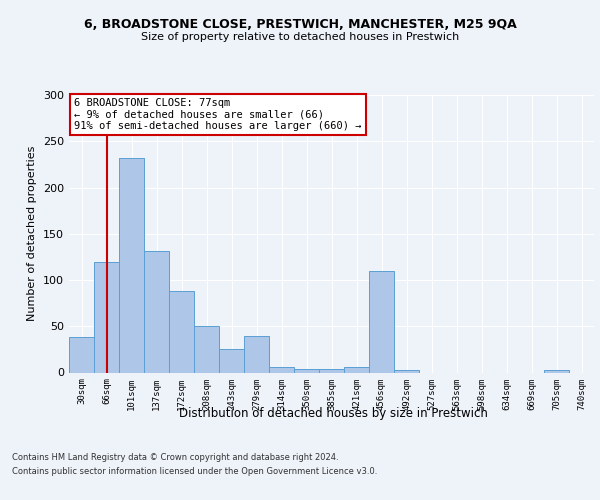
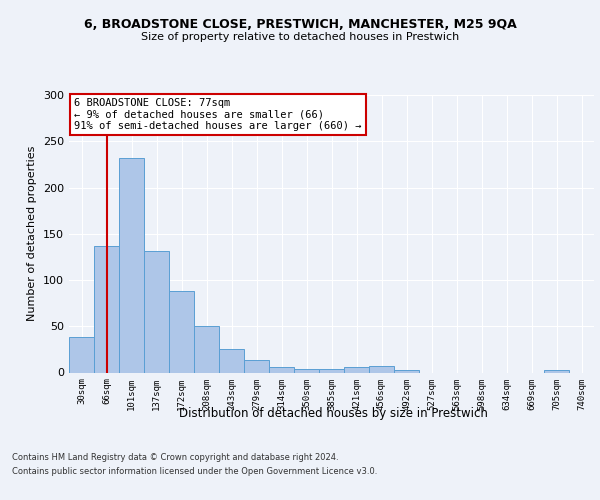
66sqm: 120 -> 137
279sqm: 40 -> 13
456sqm: 110 -> 7
